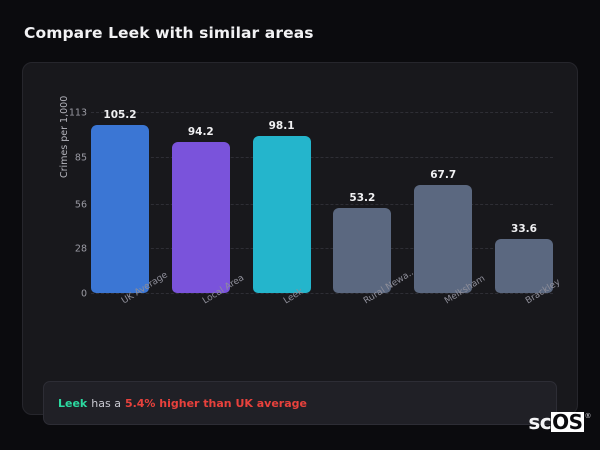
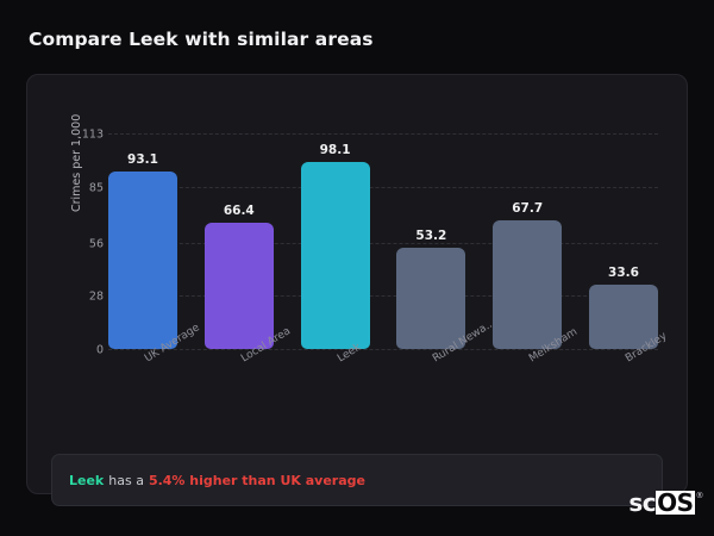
UK Average: 105.2 -> 93.1
Local Area: 94.2 -> 66.4
